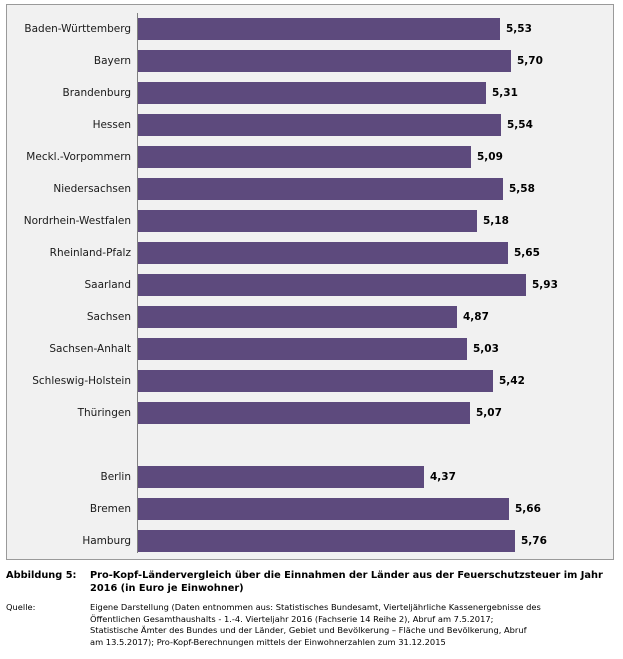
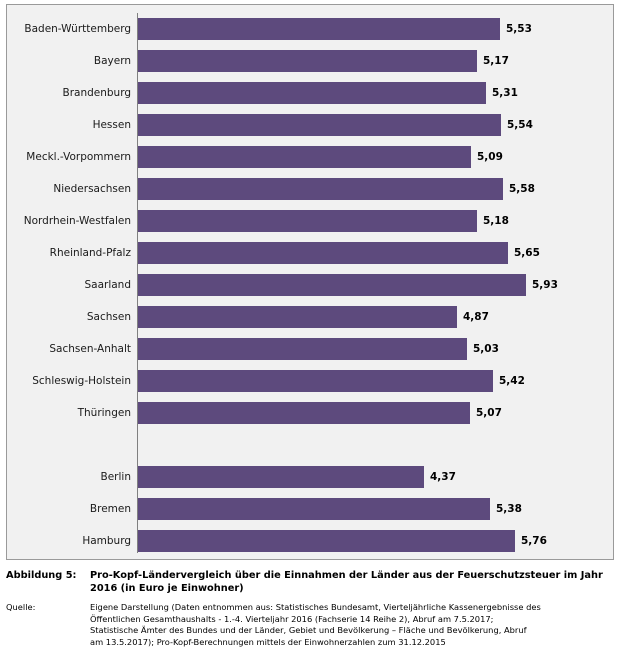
Bayern: 5,70 -> 5,17
Bremen: 5,66 -> 5,38
